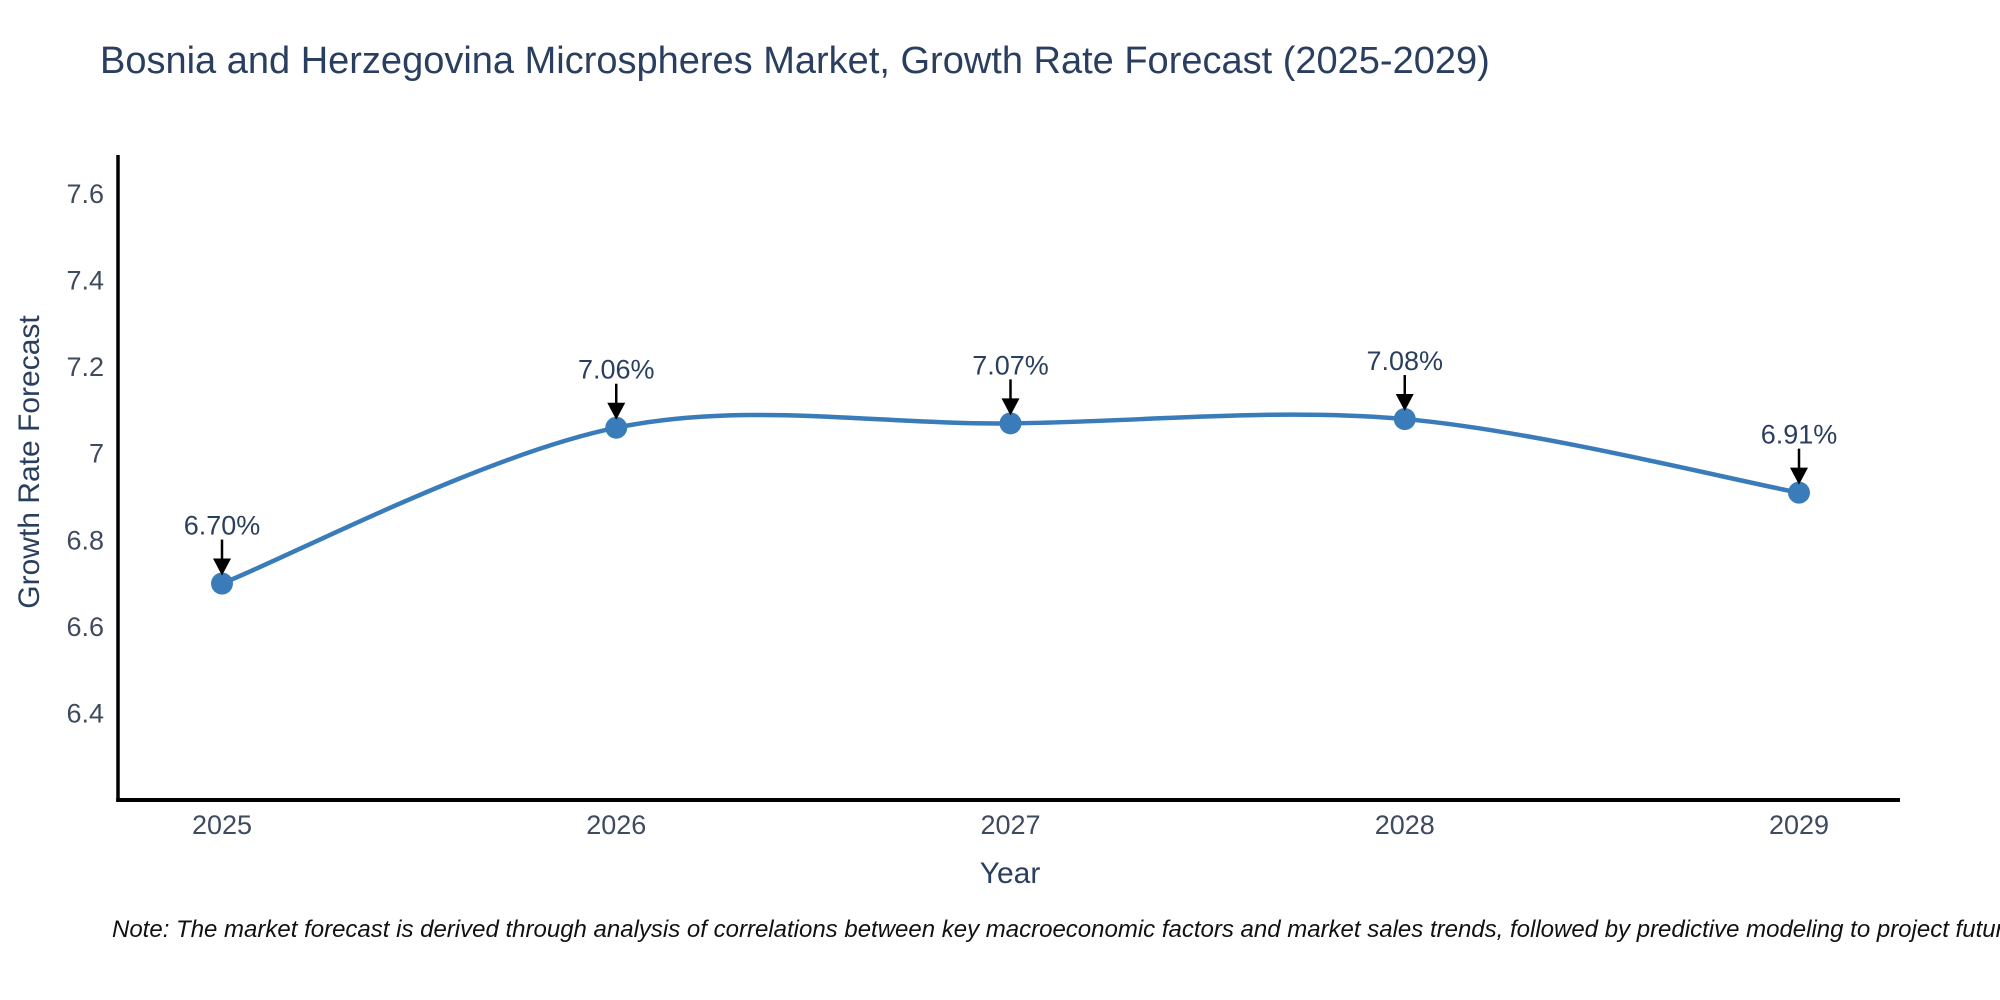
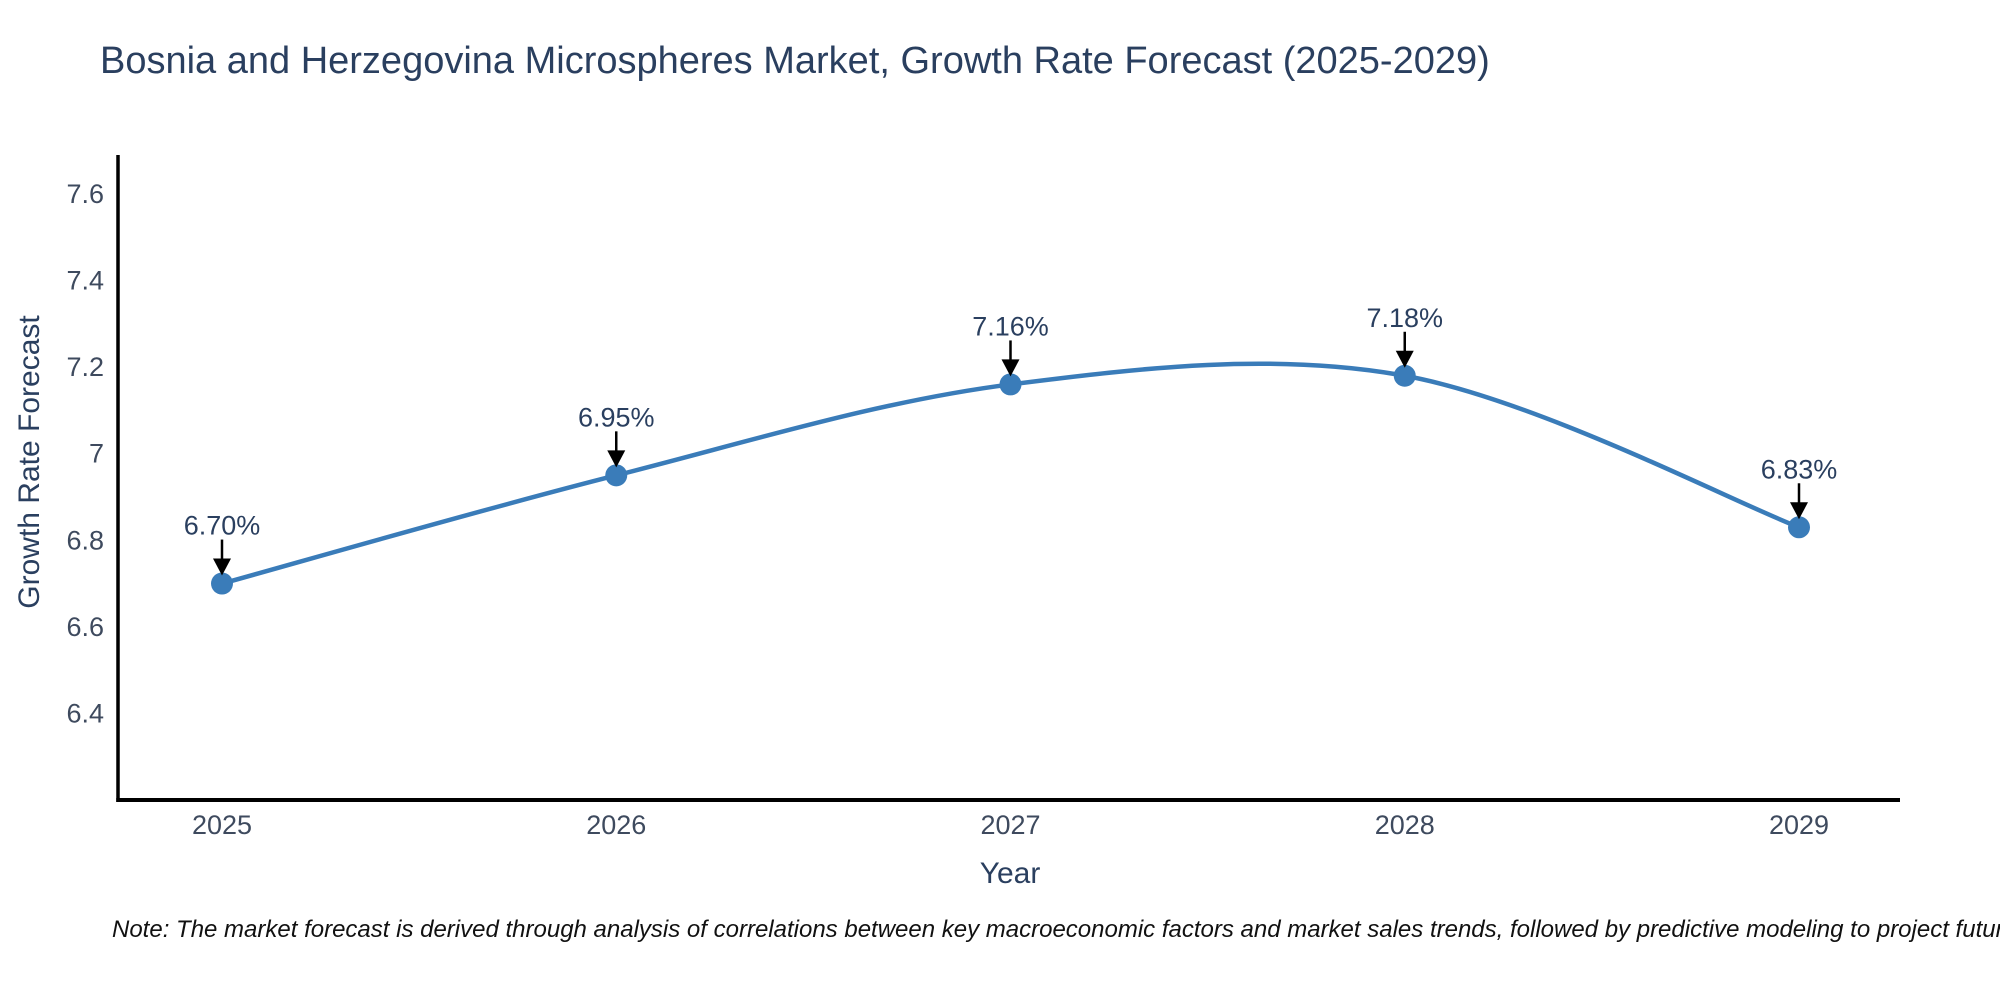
2026: 7.06% -> 6.95%
2027: 7.07% -> 7.16%
2028: 7.08% -> 7.18%
2029: 6.91% -> 6.83%
